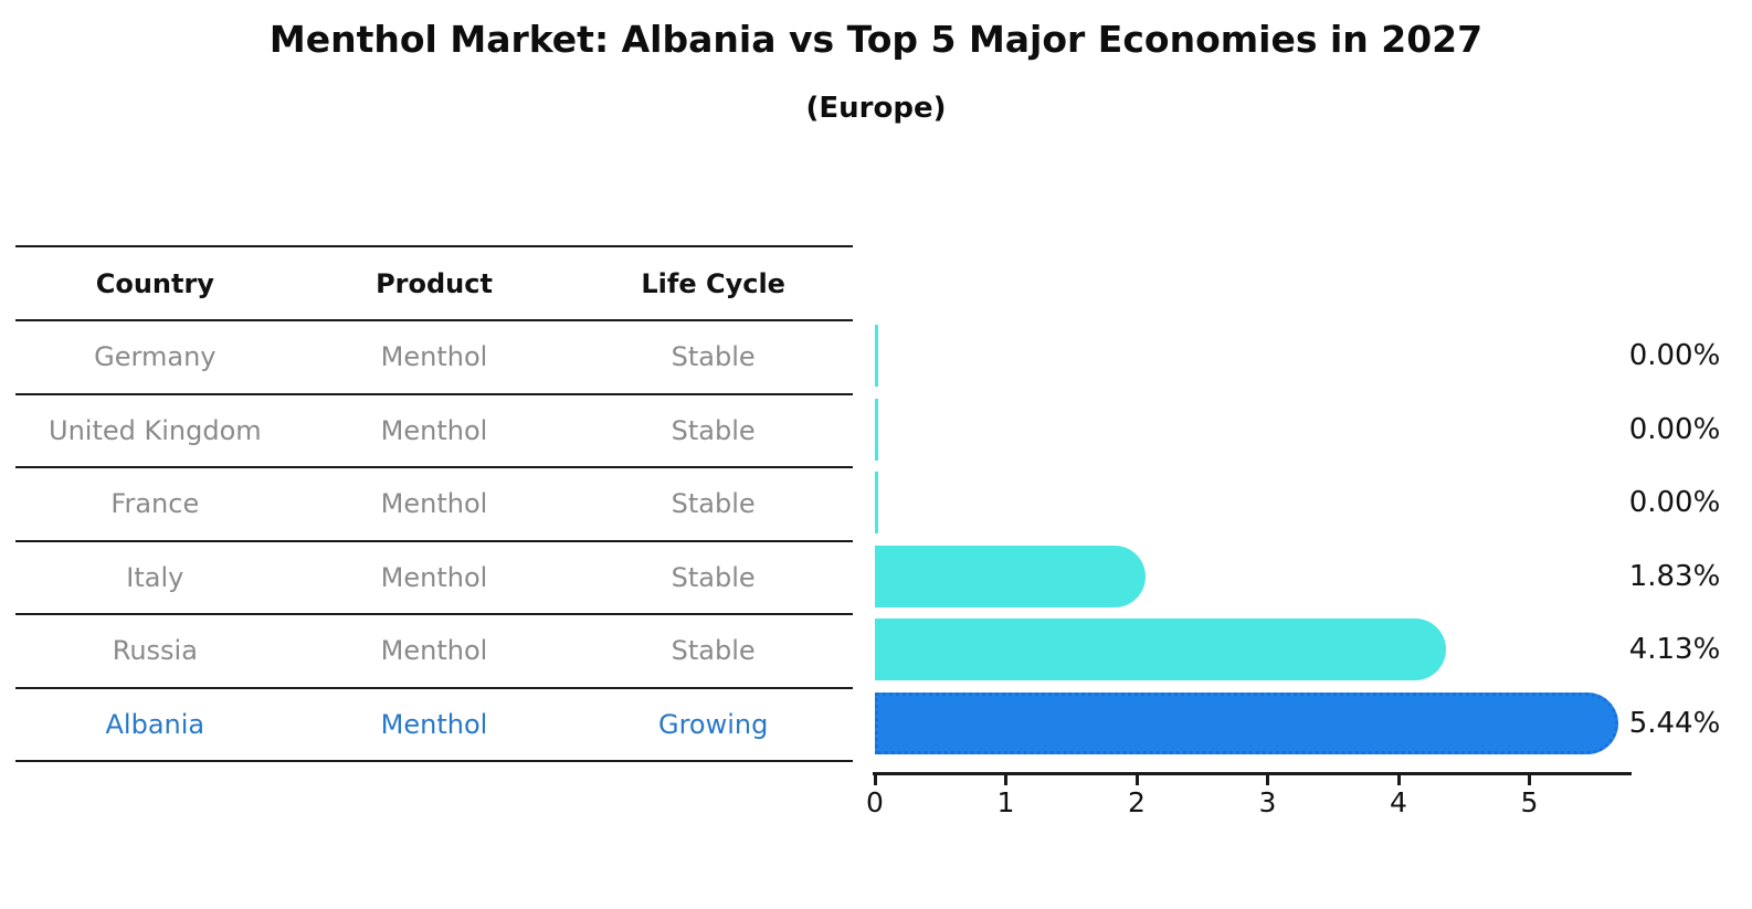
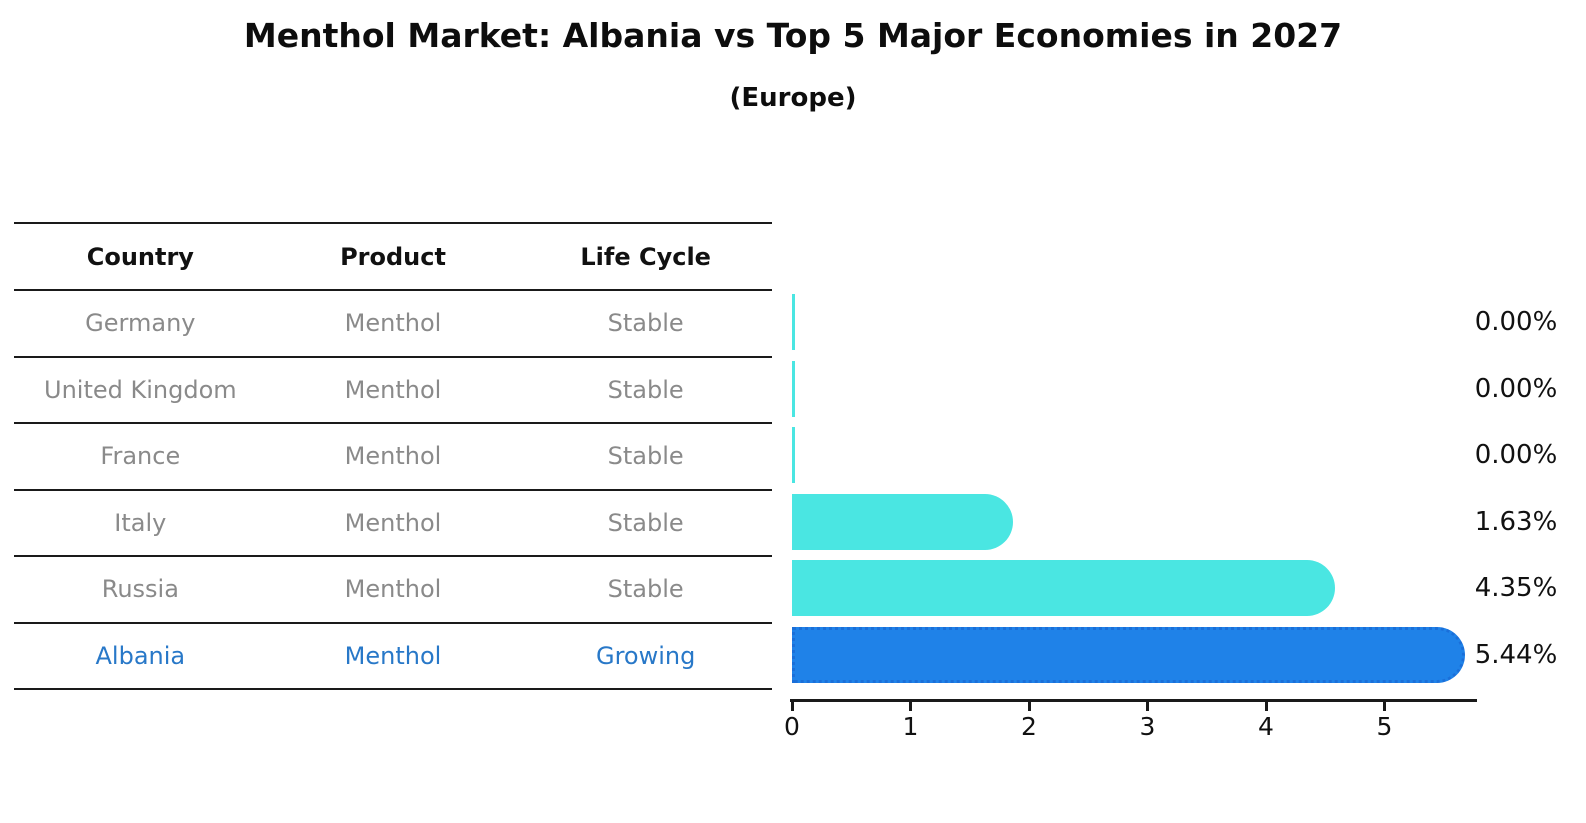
Italy: 1.83% -> 1.63%
Russia: 4.13% -> 4.35%
